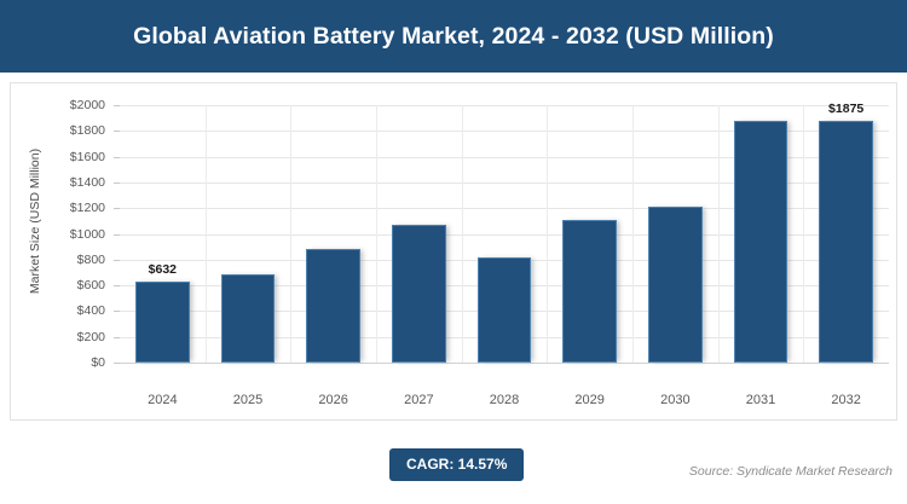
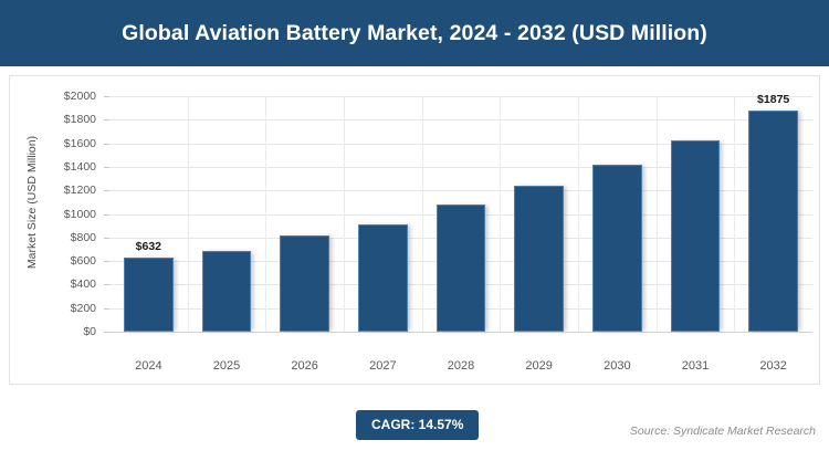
2026: $880 -> $820
2027: $1070 -> $920
2028: $820 -> $1080
2029: $1110 -> $1240
2030: $1210 -> $1420
2031: $1880 -> $1620
